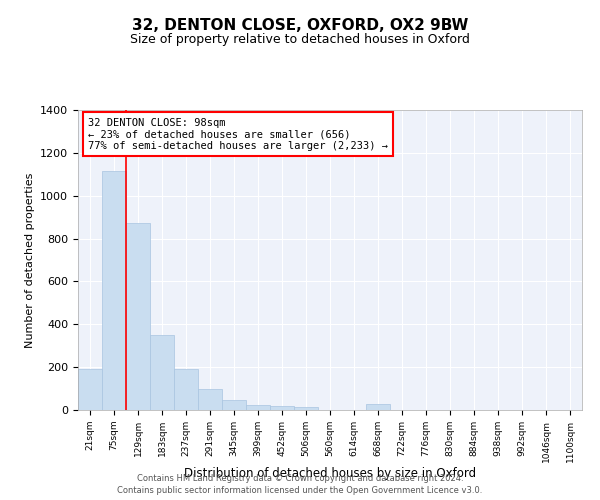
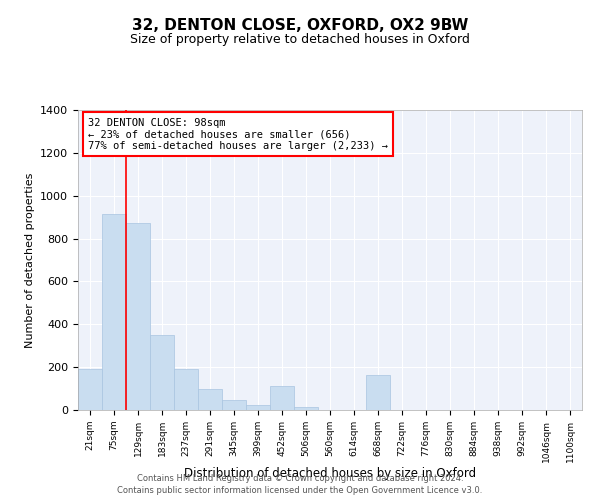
75sqm: 1115 -> 915
452sqm: 20 -> 110
668sqm: 28 -> 165
